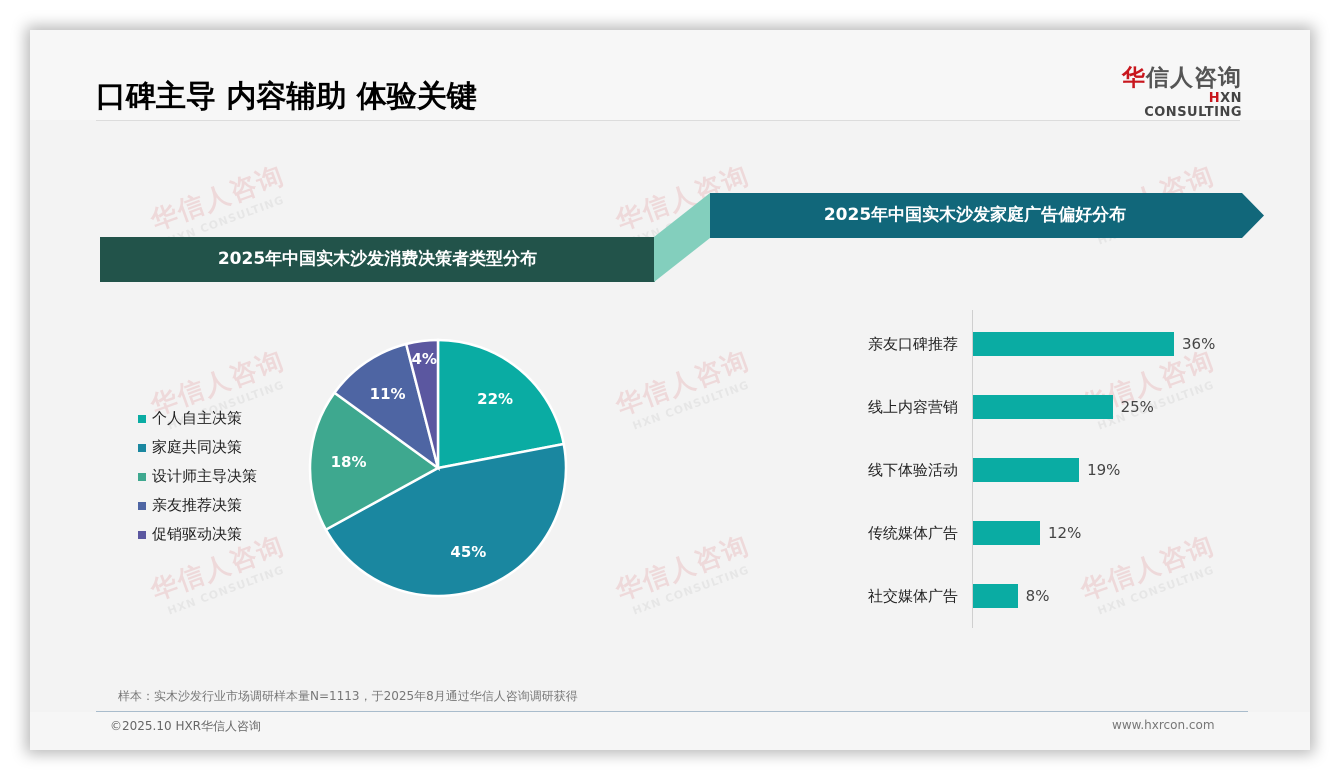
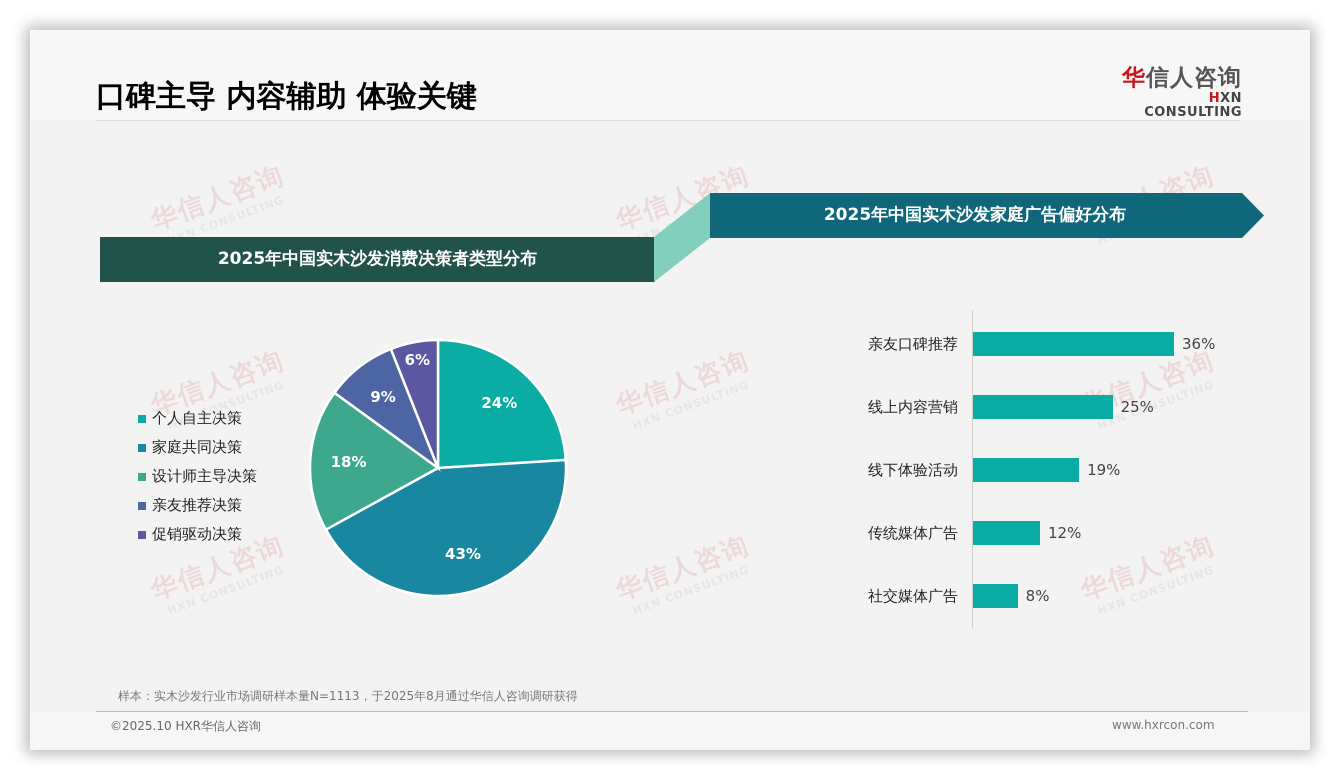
2025年中国实木沙发消费决策者类型分布/个人自主决策: 22% -> 24%
2025年中国实木沙发消费决策者类型分布/家庭共同决策: 45% -> 43%
2025年中国实木沙发消费决策者类型分布/亲友推荐决策: 11% -> 9%
2025年中国实木沙发消费决策者类型分布/促销驱动决策: 4% -> 6%
